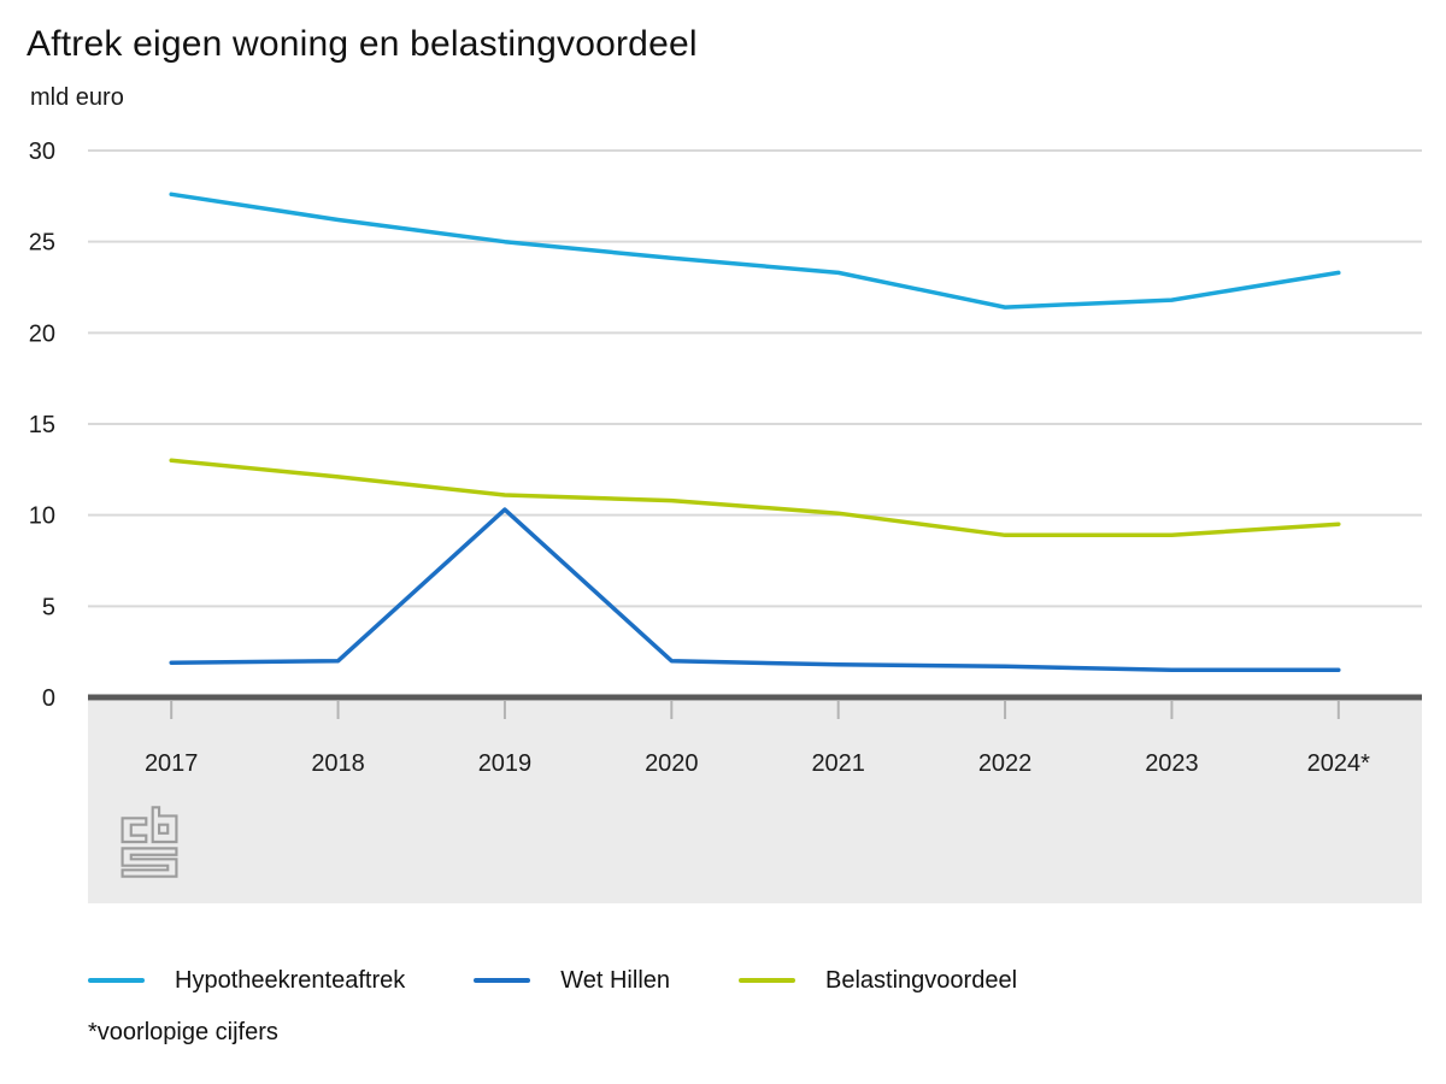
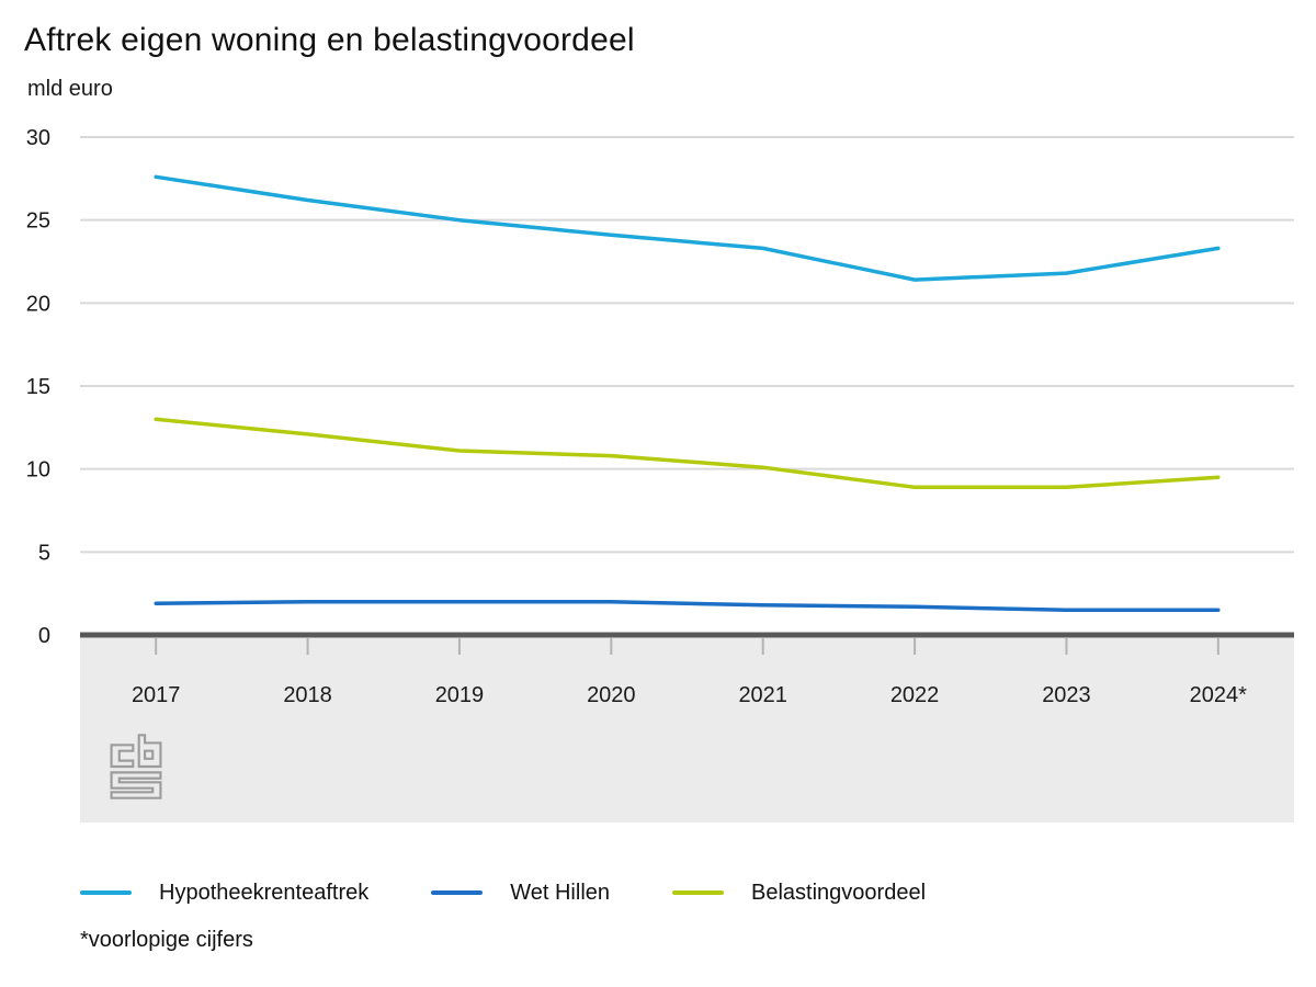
Wet Hillen/2019: 10.3 -> 2.0
